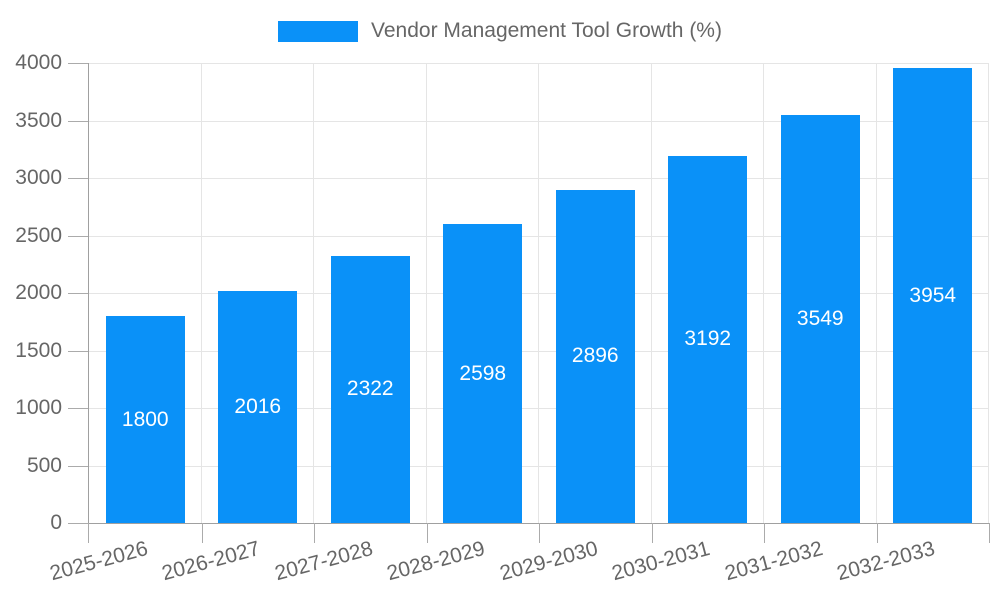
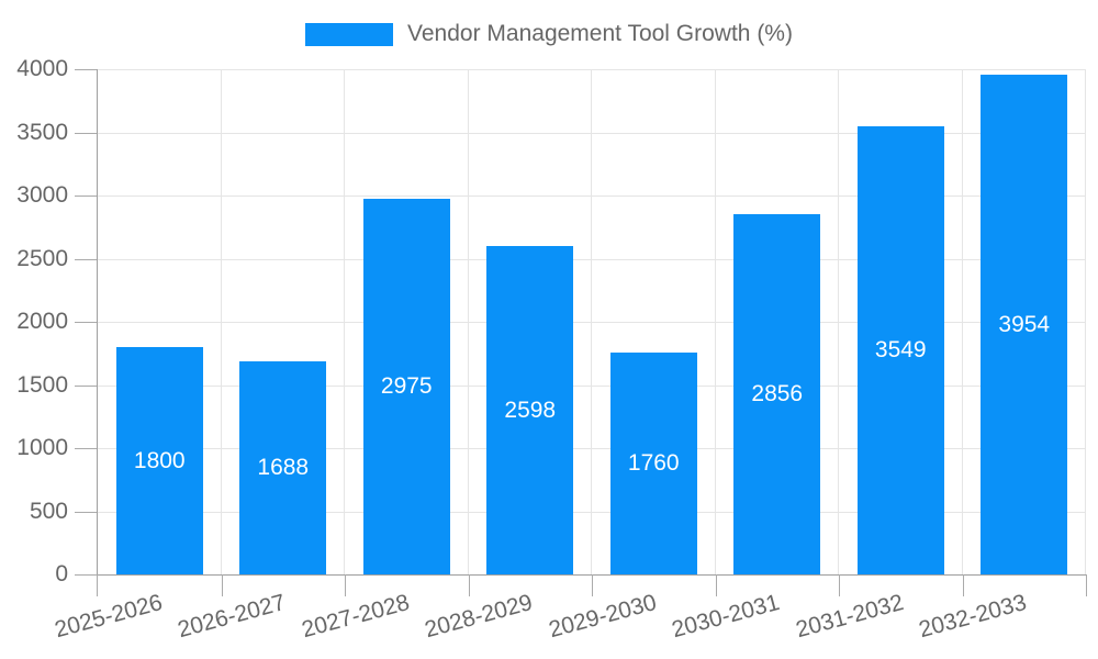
2026-2027: 2016 -> 1688
2027-2028: 2322 -> 2975
2029-2030: 2896 -> 1760
2030-2031: 3192 -> 2856
